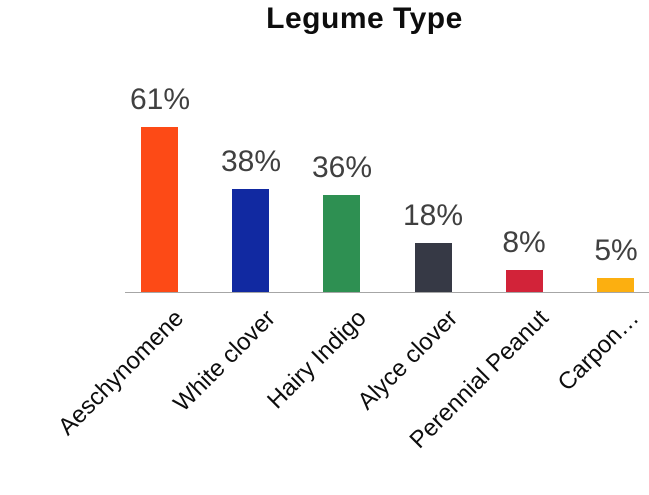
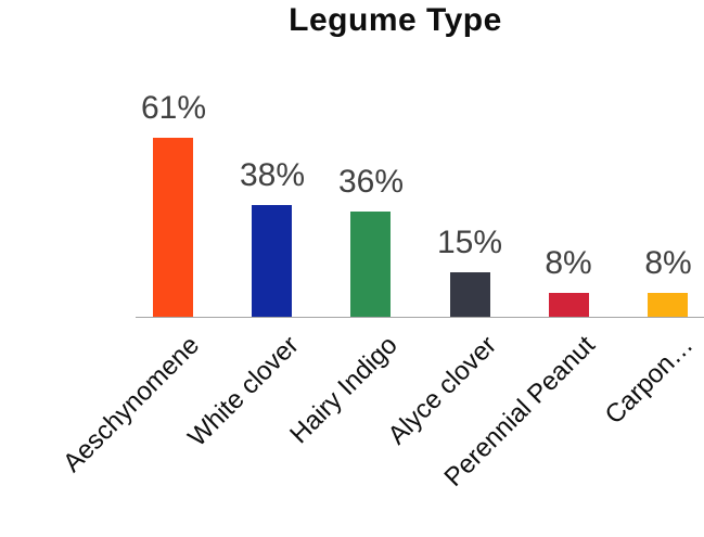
Alyce clover: 18% -> 15%
Carpon…: 5% -> 8%
